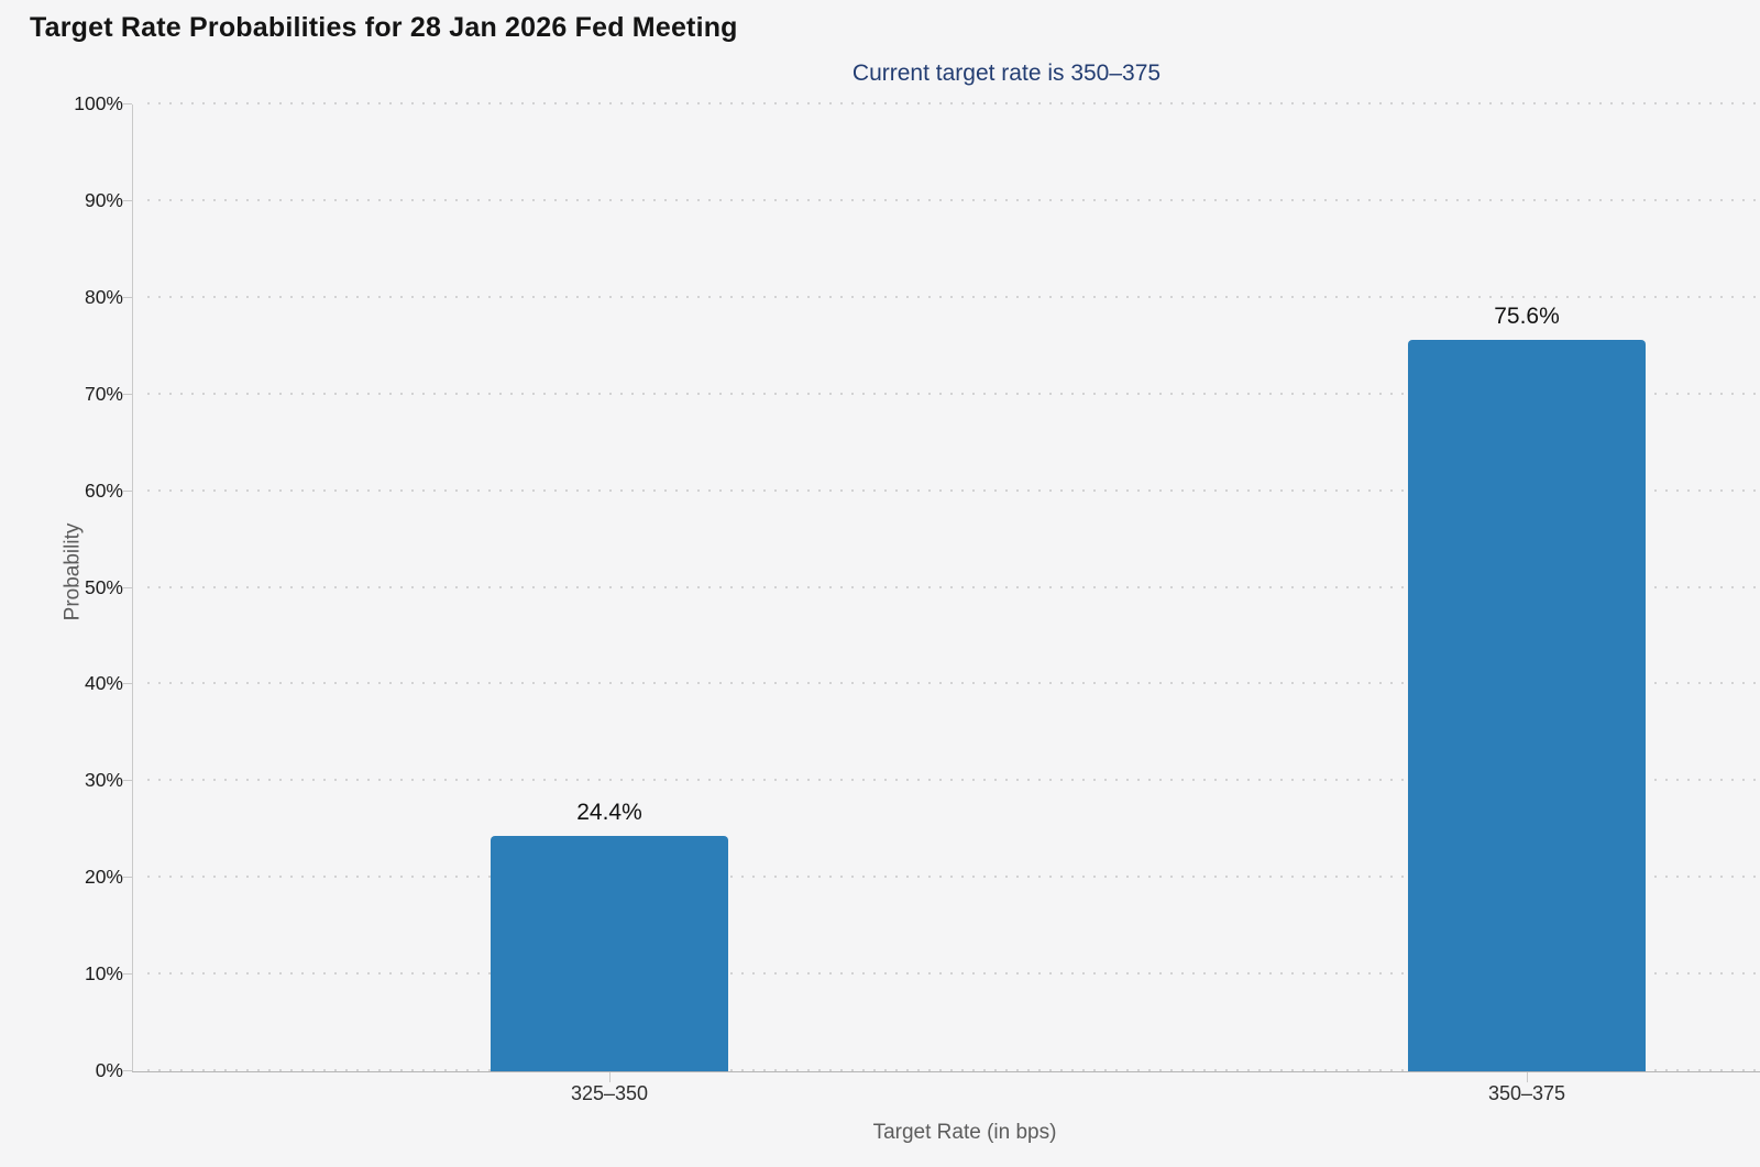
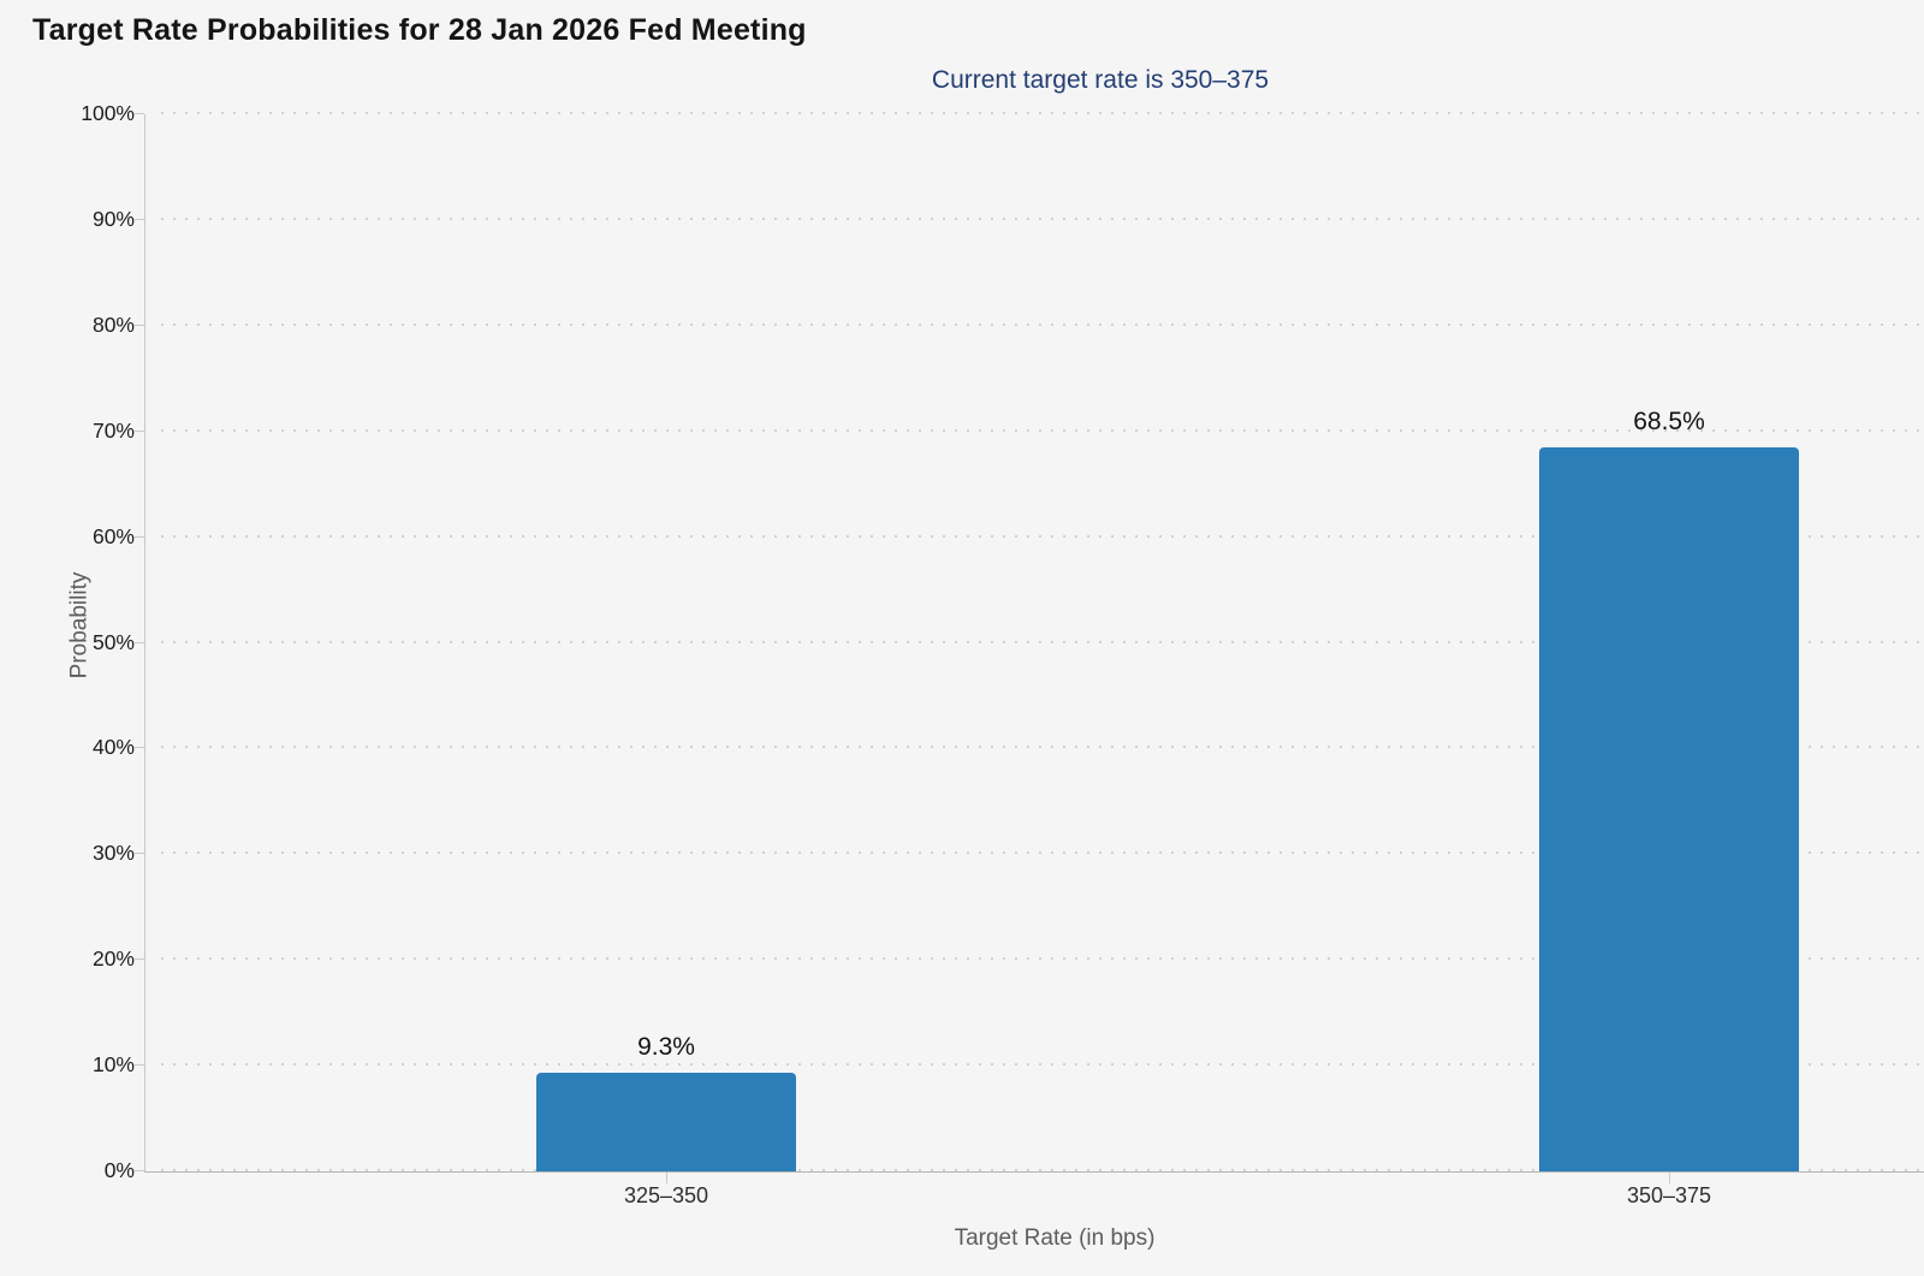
325–350: 24.4% -> 9.3%
350–375: 75.6% -> 68.5%
